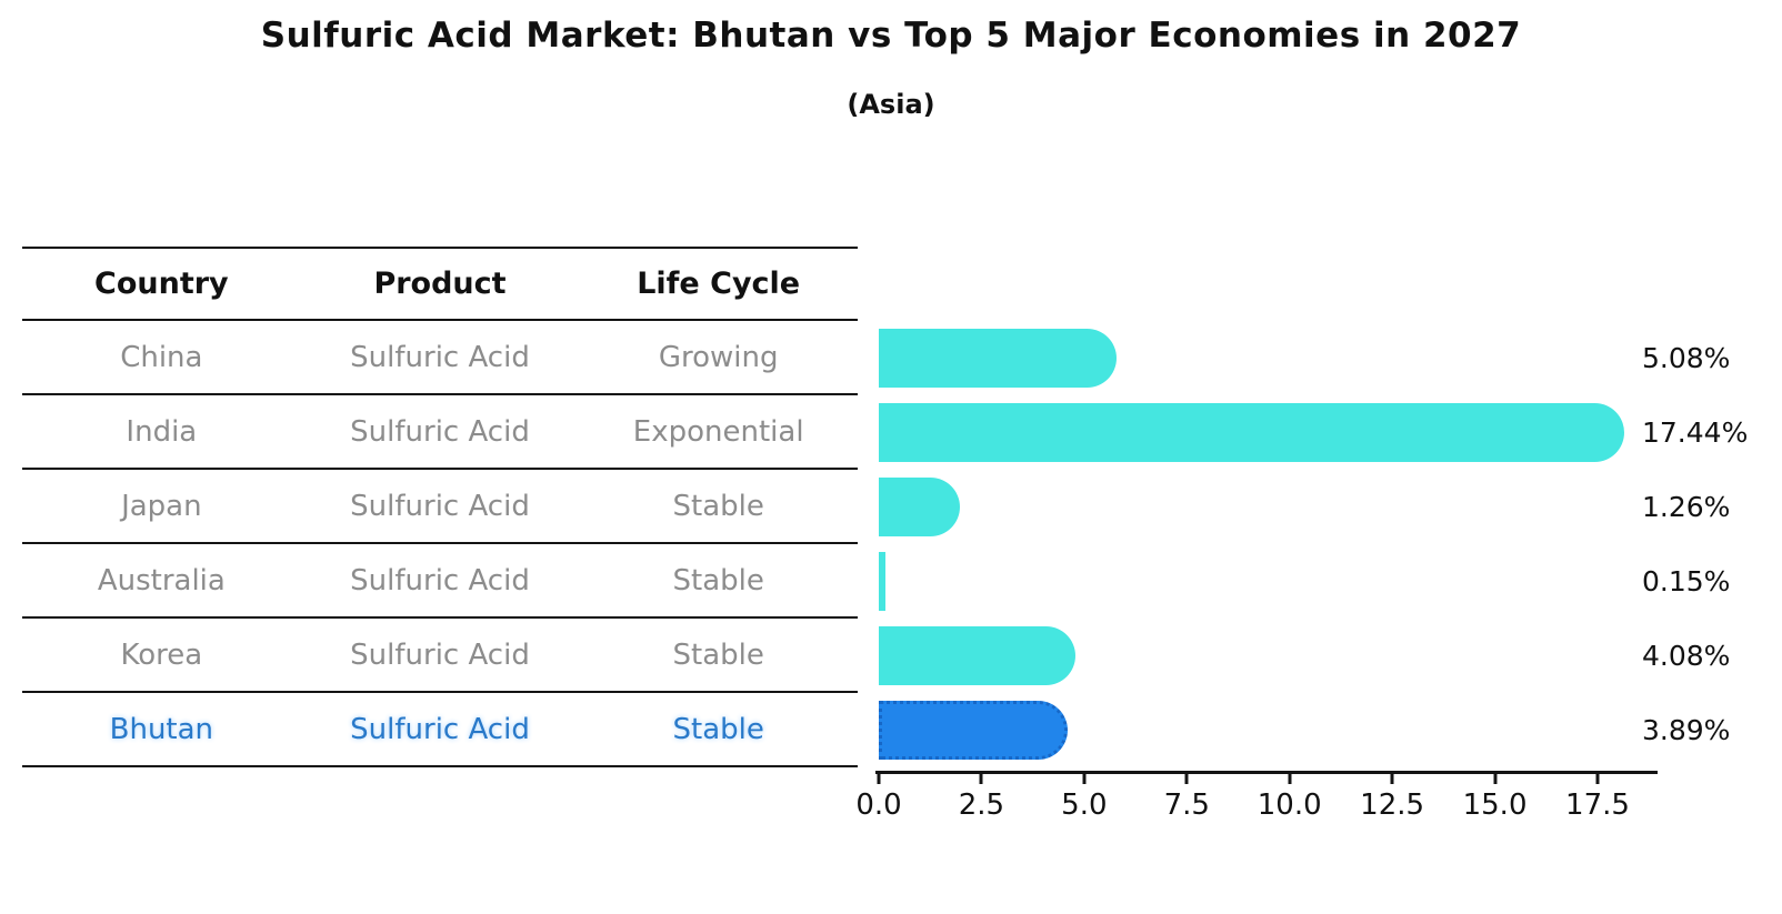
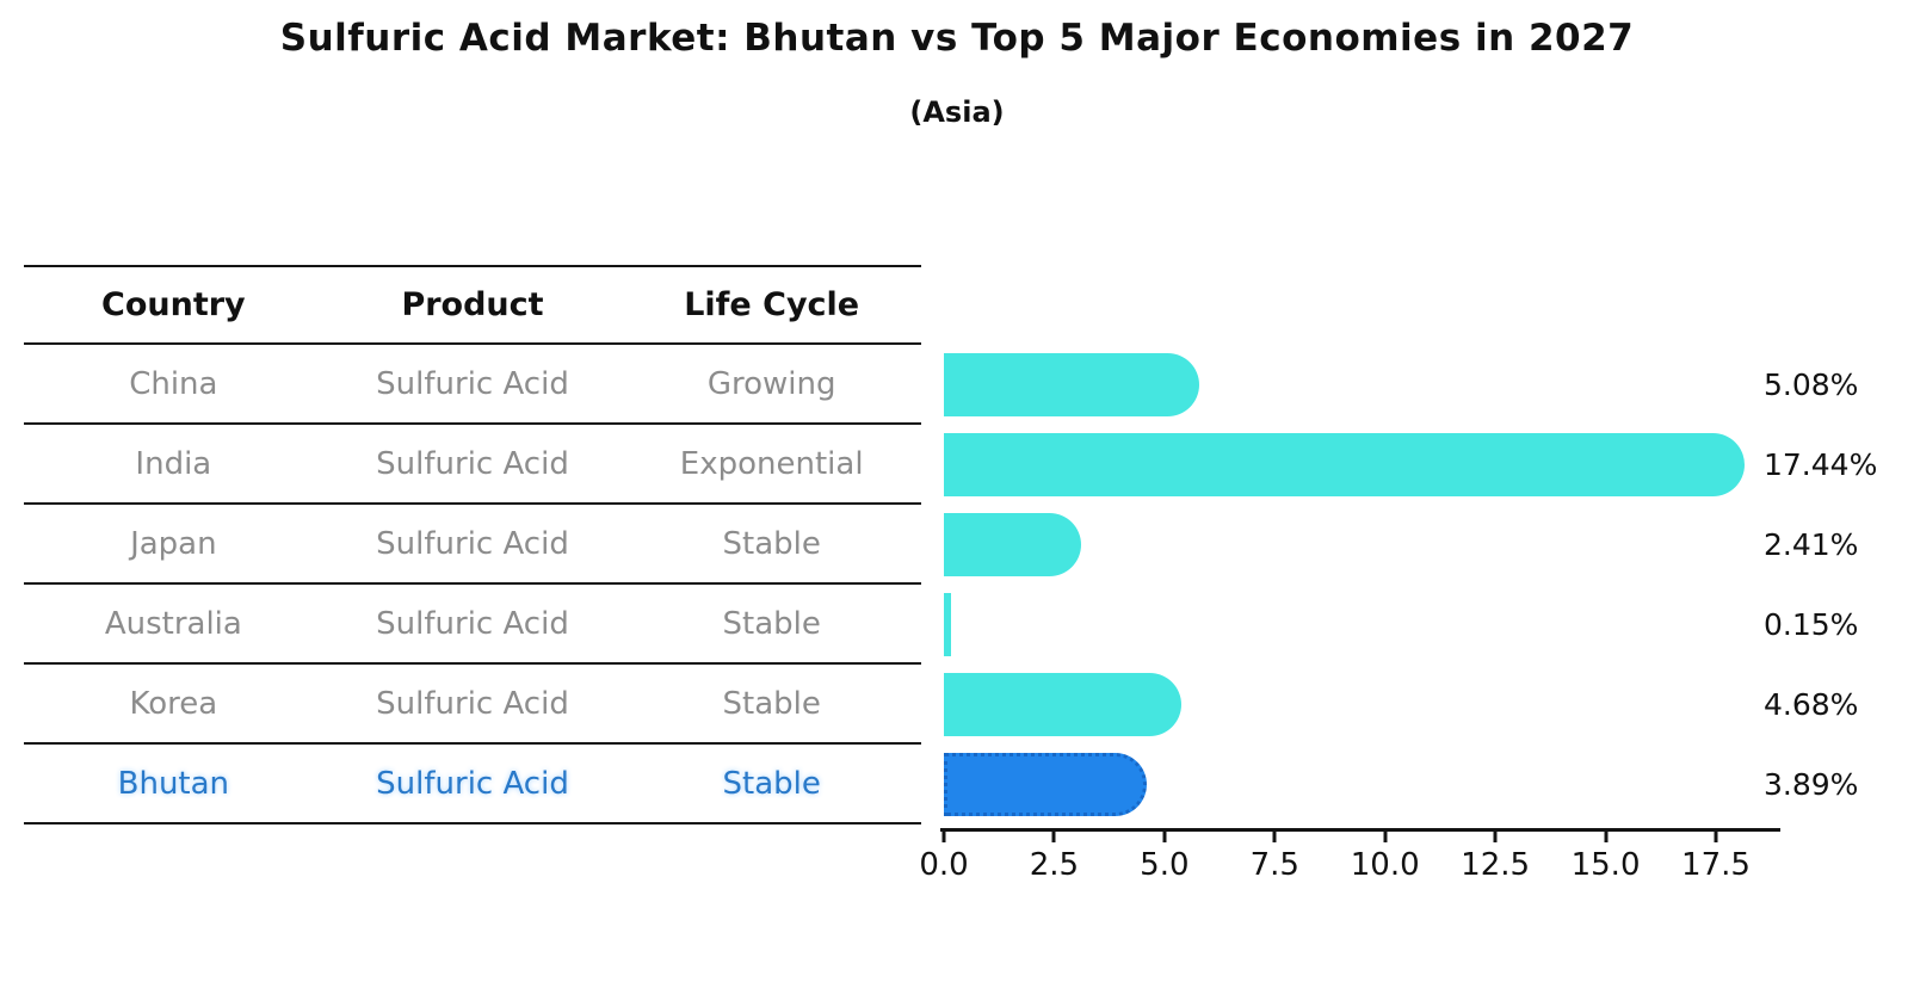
Japan: 1.26% -> 2.41%
Korea: 4.08% -> 4.68%
